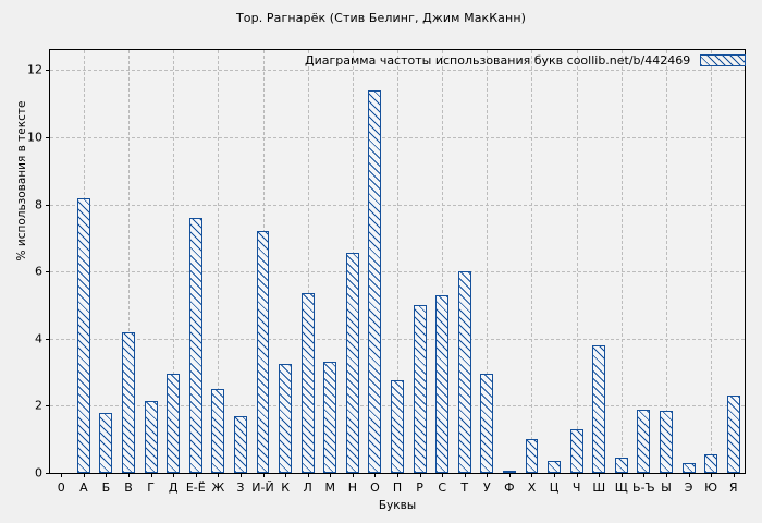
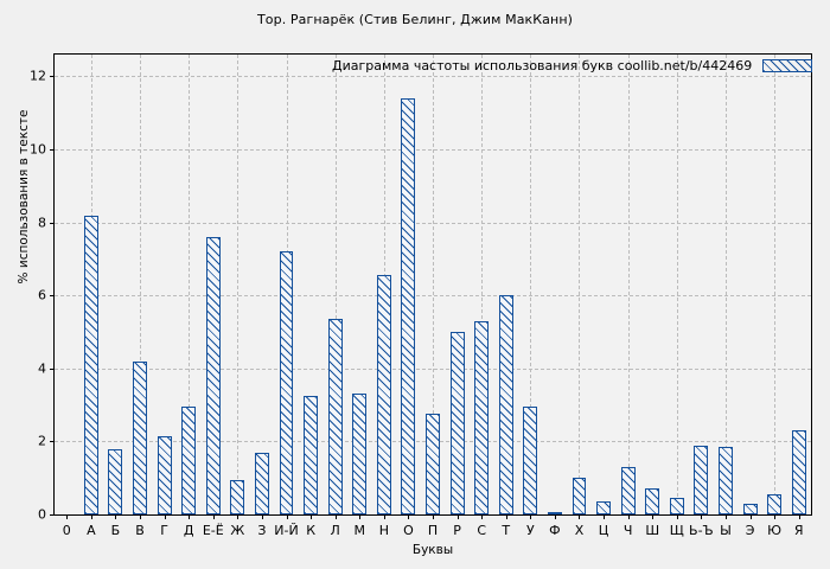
Ж: 2.5 -> 0.9
Ш: 3.8 -> 0.7
